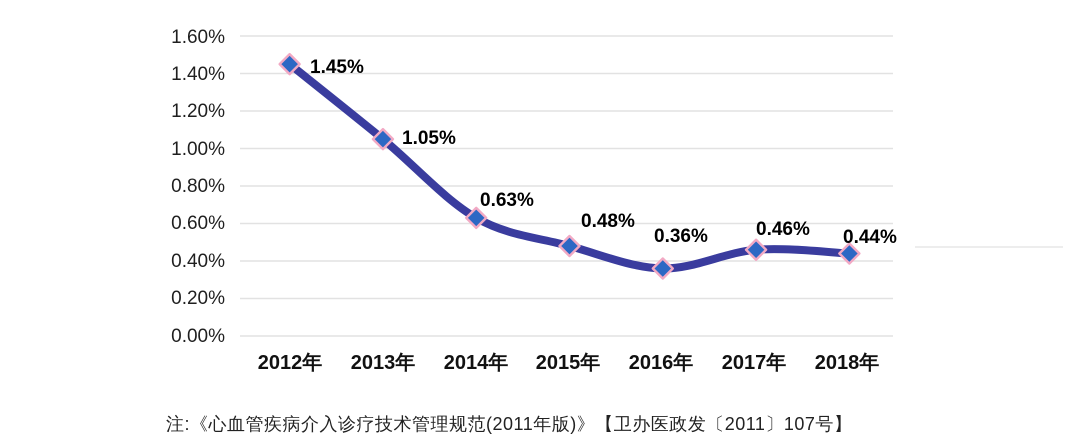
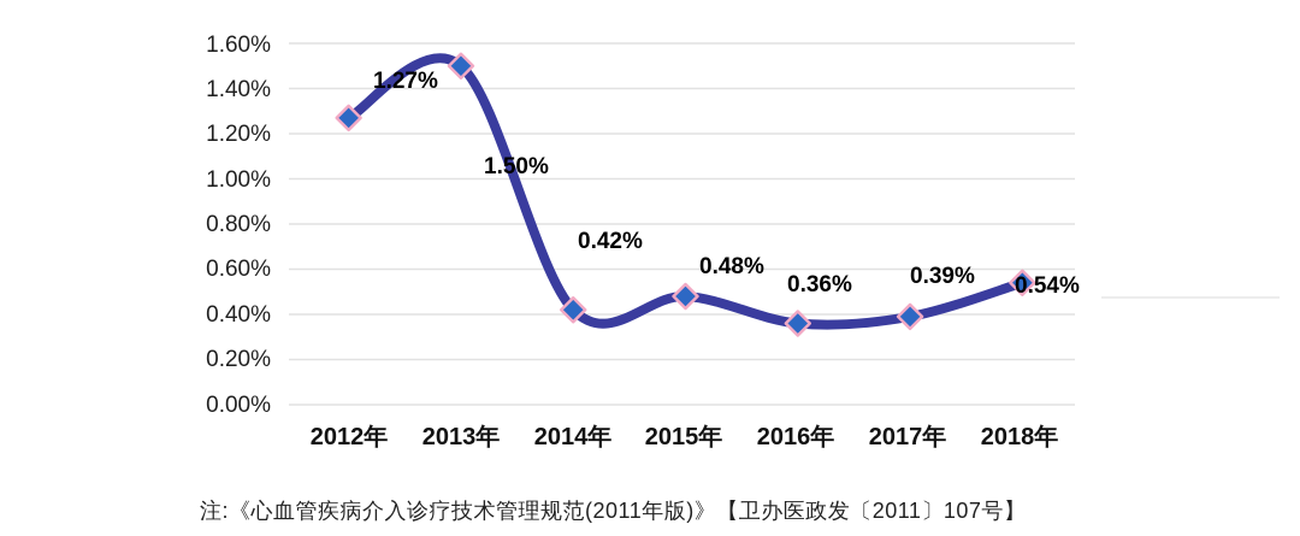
2012年: 1.45% -> 1.27%
2013年: 1.05% -> 1.50%
2014年: 0.63% -> 0.42%
2017年: 0.46% -> 0.39%
2018年: 0.44% -> 0.54%
